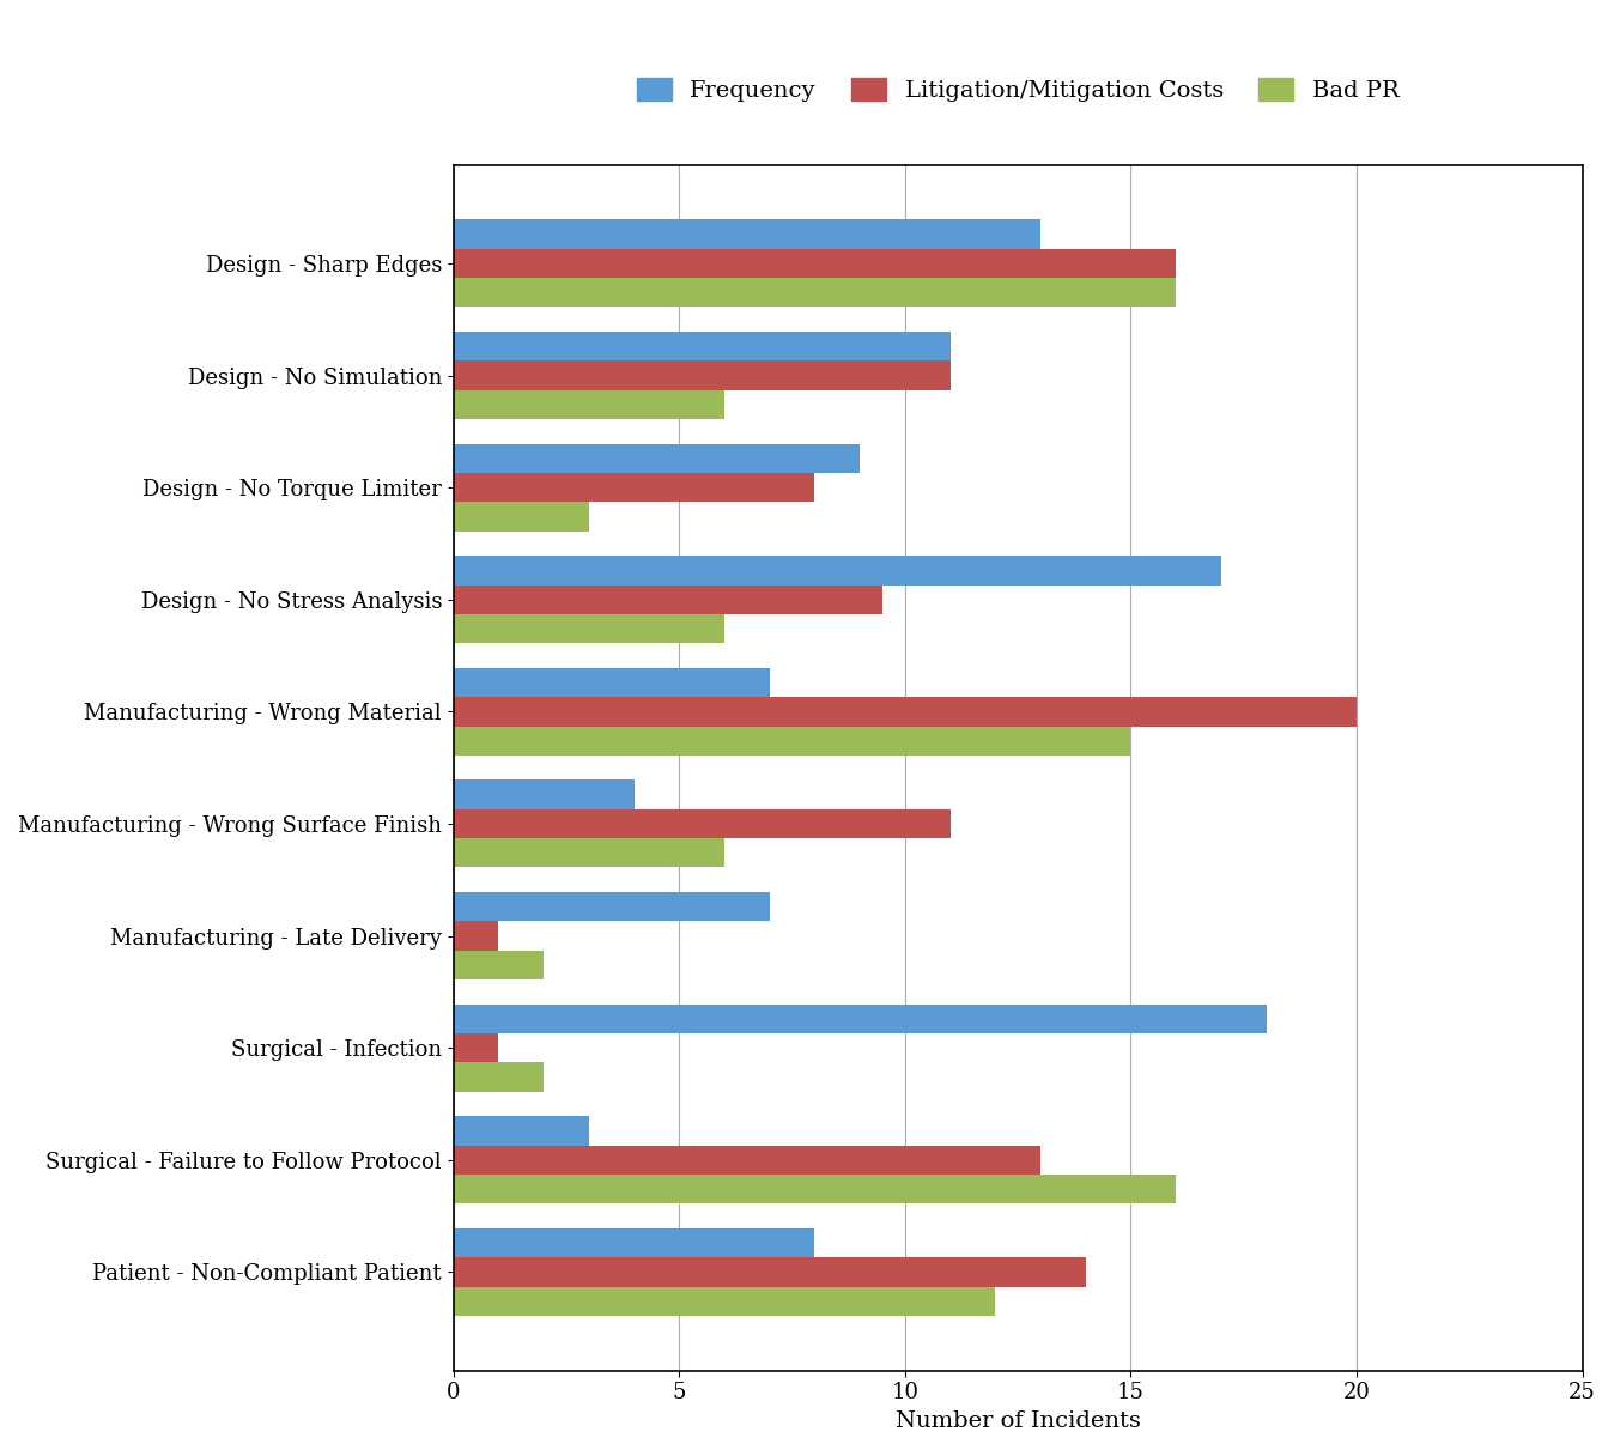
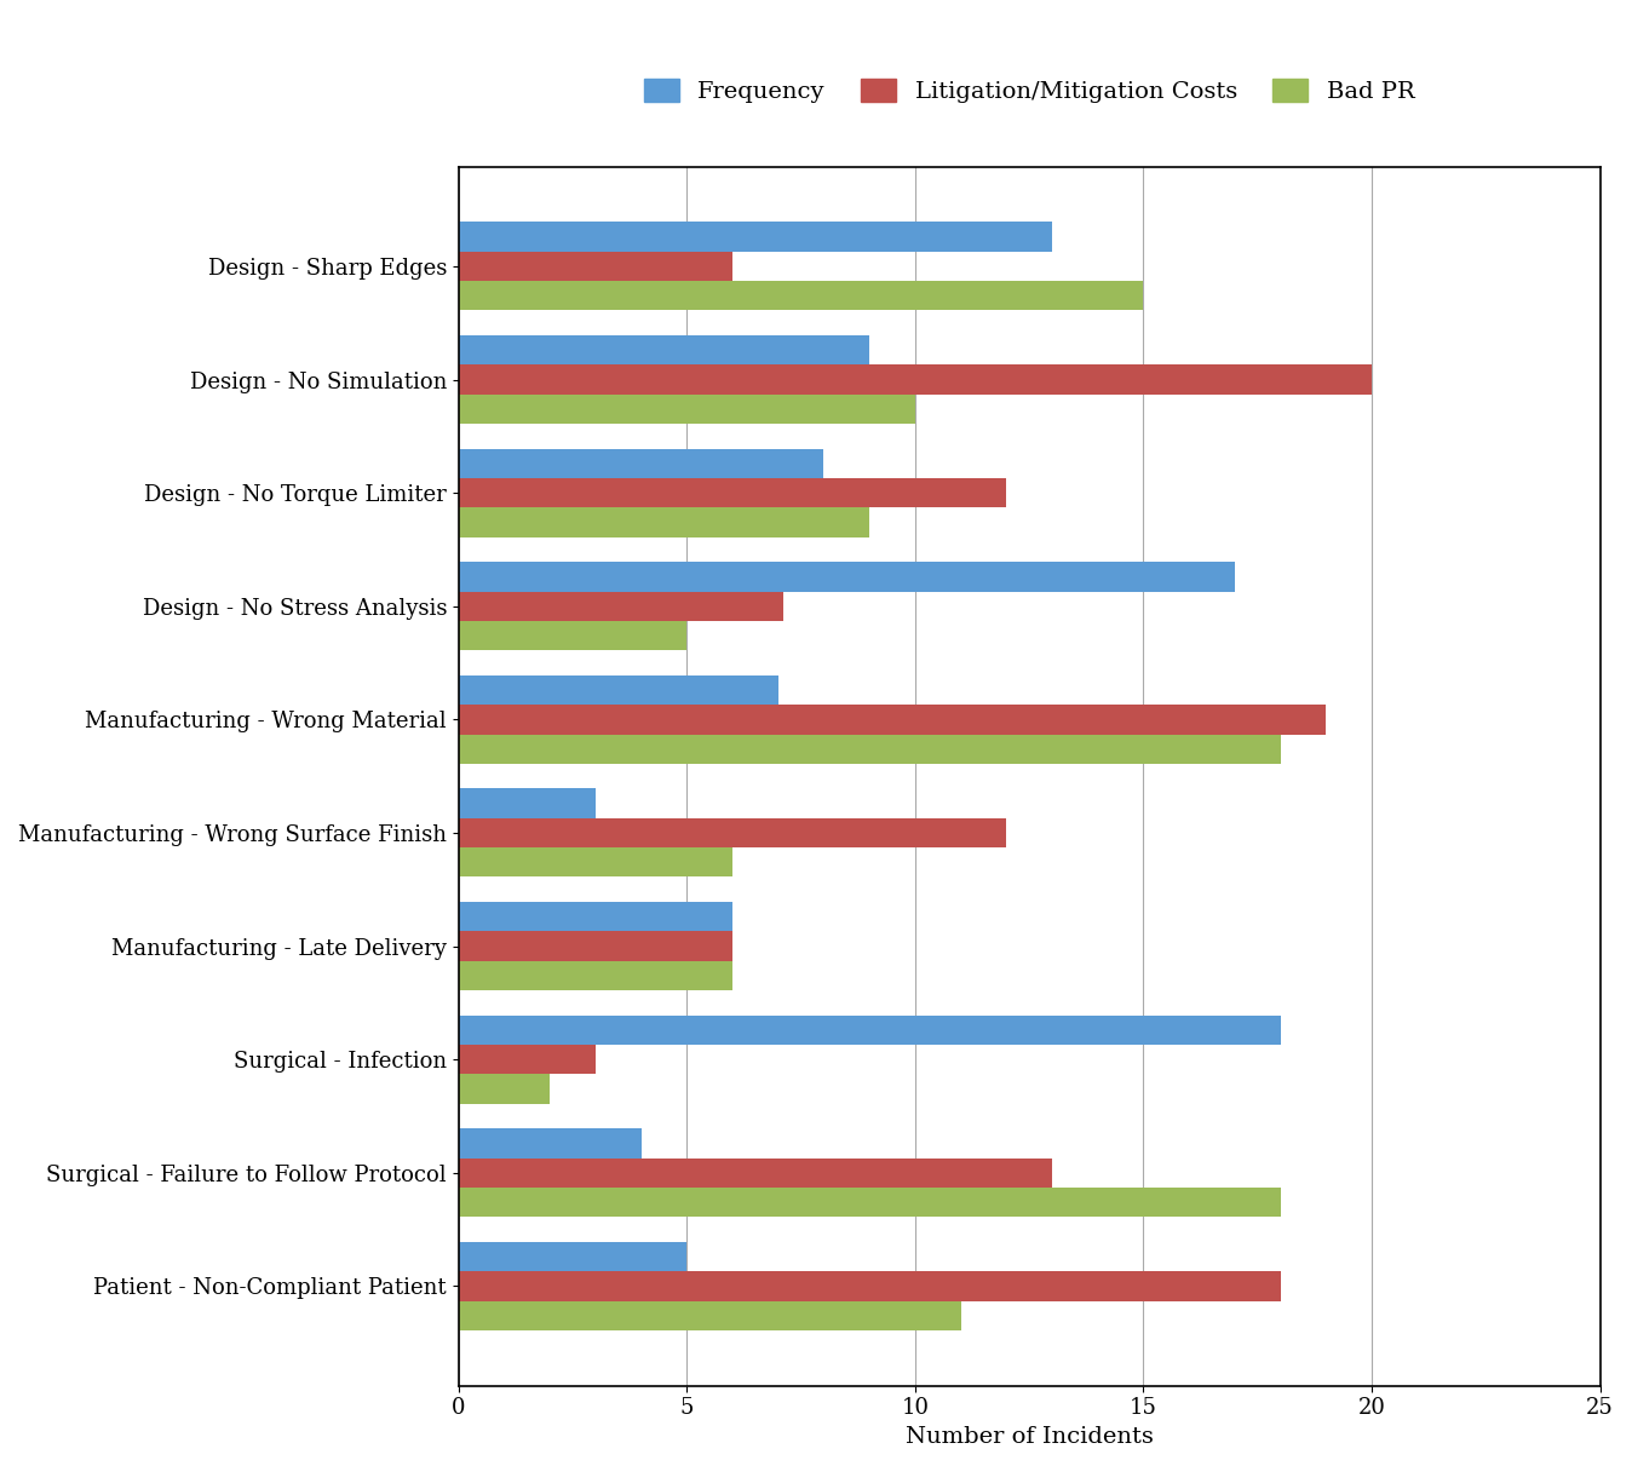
Litigation/Mitigation Costs/Design - Sharp Edges: 16.0 -> 6.0
Bad PR/Design - Sharp Edges: 16 -> 15
Frequency/Design - No Simulation: 11 -> 9
Litigation/Mitigation Costs/Design - No Simulation: 11.0 -> 20.0
Bad PR/Design - No Simulation: 6 -> 10
Frequency/Design - No Torque Limiter: 9 -> 8
Litigation/Mitigation Costs/Design - No Torque Limiter: 8.0 -> 12.0
Bad PR/Design - No Torque Limiter: 3 -> 9
Litigation/Mitigation Costs/Design - No Stress Analysis: 9.5 -> 7.1
Bad PR/Design - No Stress Analysis: 6 -> 5
Litigation/Mitigation Costs/Manufacturing - Wrong Material: 20.0 -> 19.0
Bad PR/Manufacturing - Wrong Material: 15 -> 18
Frequency/Manufacturing - Wrong Surface Finish: 4 -> 3
Litigation/Mitigation Costs/Manufacturing - Wrong Surface Finish: 11.0 -> 12.0
Frequency/Manufacturing - Late Delivery: 7 -> 6
Litigation/Mitigation Costs/Manufacturing - Late Delivery: 1.0 -> 6.0
Bad PR/Manufacturing - Late Delivery: 2 -> 6
Litigation/Mitigation Costs/Surgical - Infection: 1.0 -> 3.0
Frequency/Surgical - Failure to Follow Protocol: 3 -> 4
Bad PR/Surgical - Failure to Follow Protocol: 16 -> 18
Frequency/Patient - Non-Compliant Patient: 8 -> 5
Litigation/Mitigation Costs/Patient - Non-Compliant Patient: 14.0 -> 18.0
Bad PR/Patient - Non-Compliant Patient: 12 -> 11
